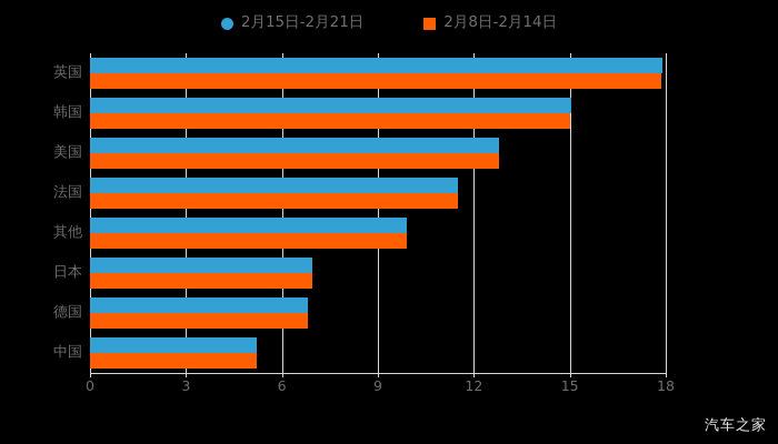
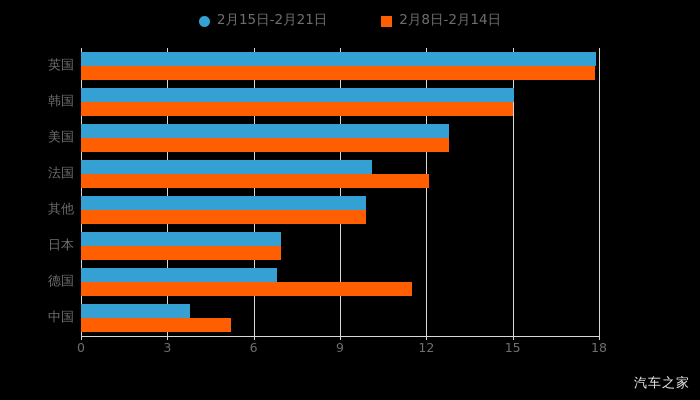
2月15日-2月21日/法国: 11.5 -> 10.1
2月8日-2月14日/法国: 11.5 -> 12.1
2月8日-2月14日/德国: 6.8 -> 11.5
2月15日-2月21日/中国: 5.2 -> 3.8
